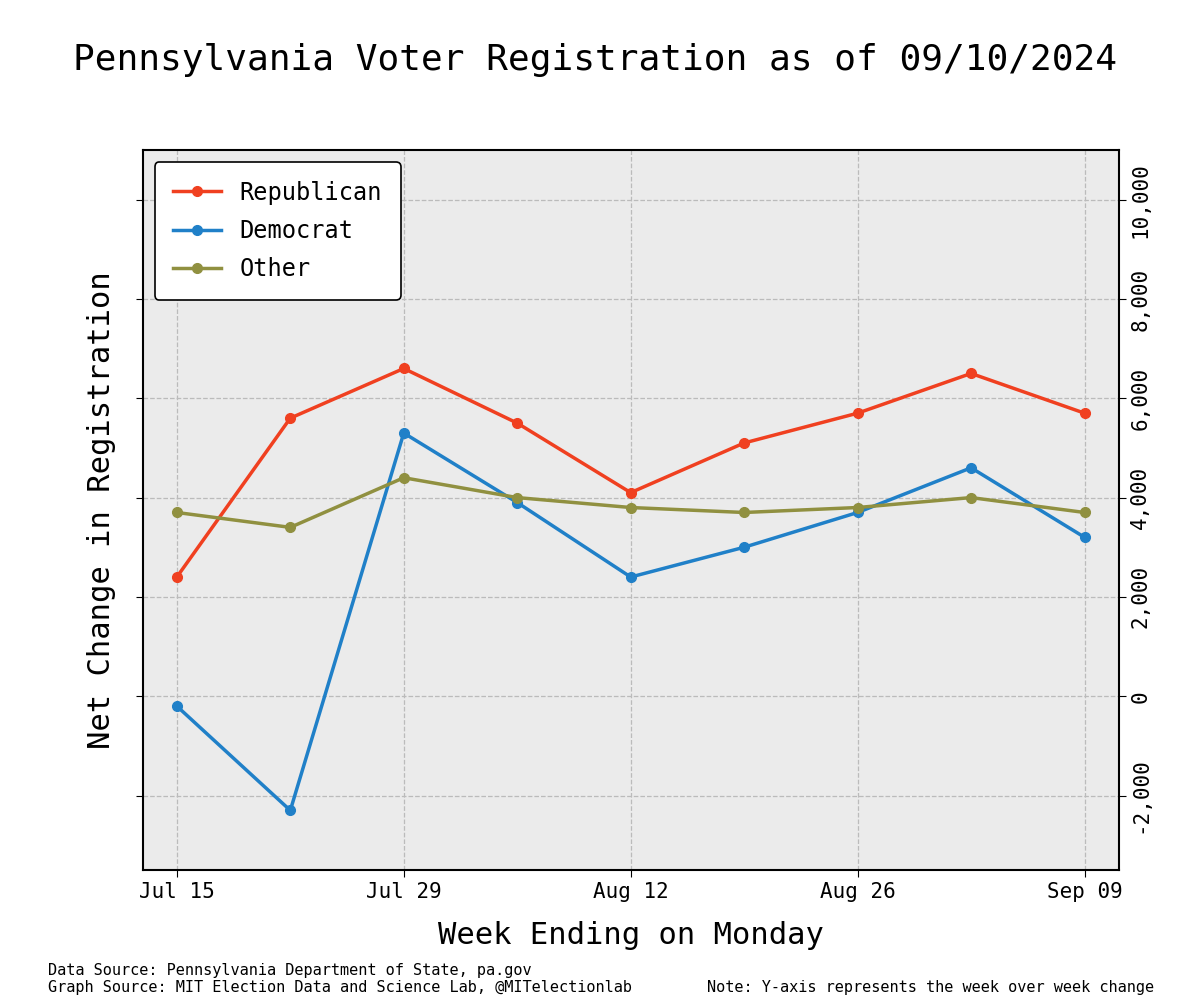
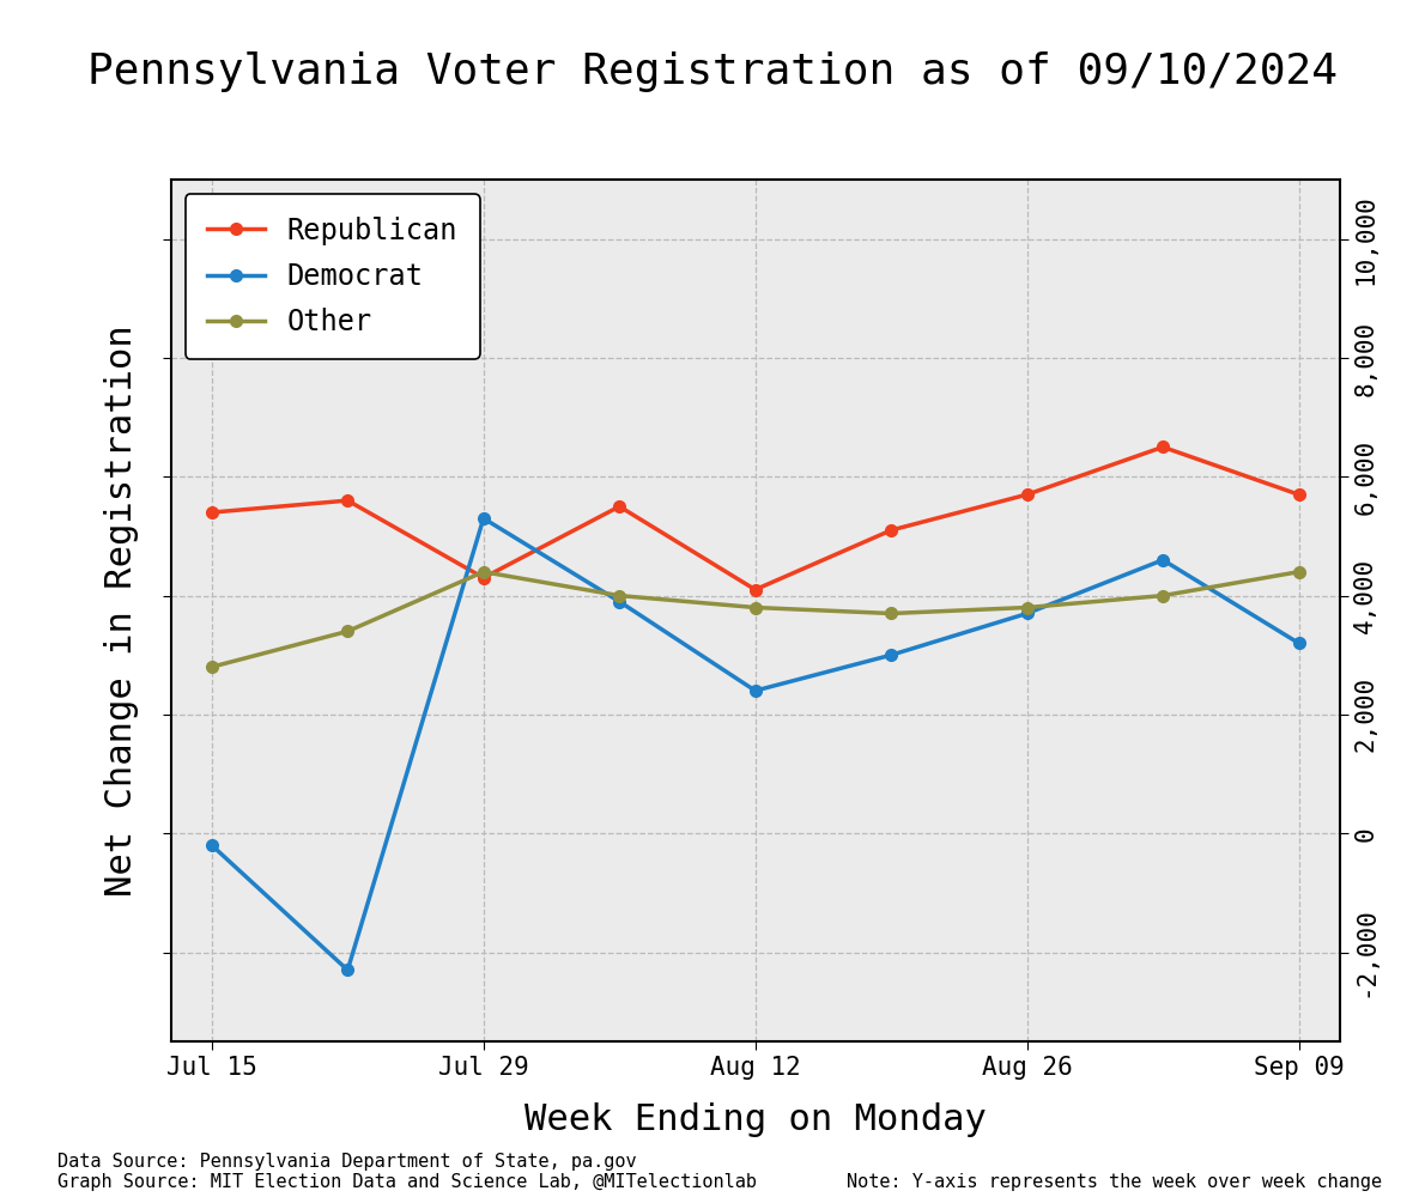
Republican/Jul 15: 2,400 -> 5,400
Other/Jul 15: 3,700 -> 2,800
Republican/Jul 29: 6,600 -> 4,300
Other/Sep 09: 3,700 -> 4,400
